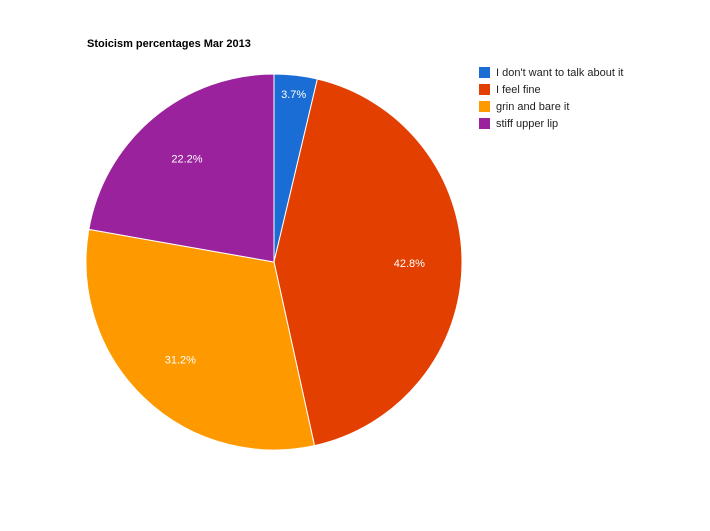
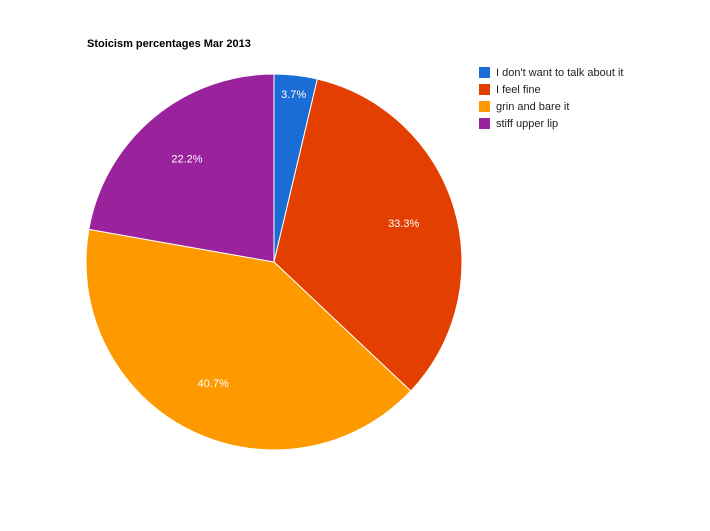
I feel fine: 42.8% -> 33.3%
grin and bare it: 31.2% -> 40.7%
